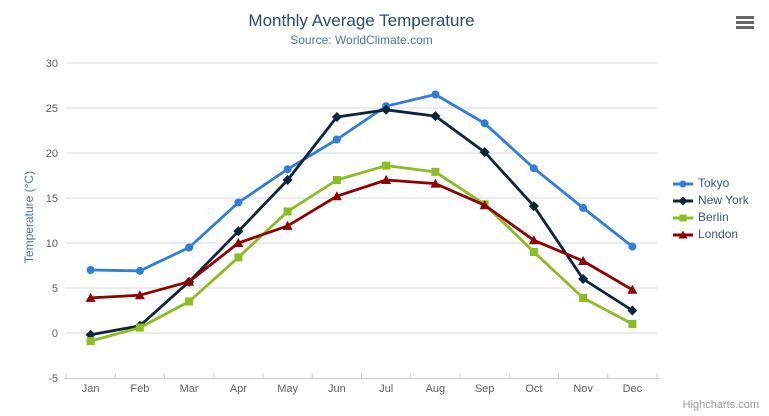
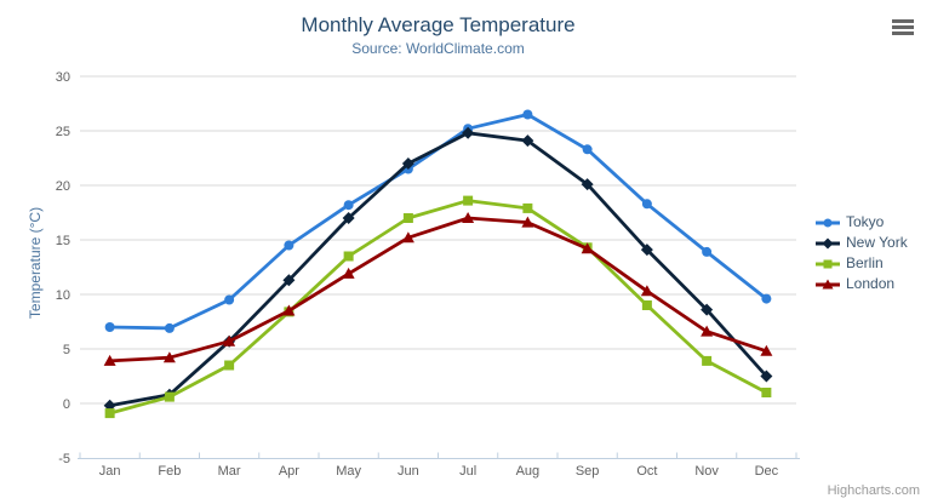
London/Apr: 10 -> 8
New York/Jun: 24 -> 22
New York/Nov: 6 -> 9
London/Nov: 8 -> 7
